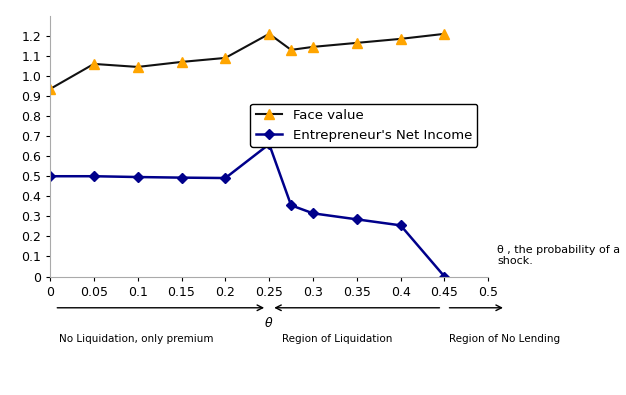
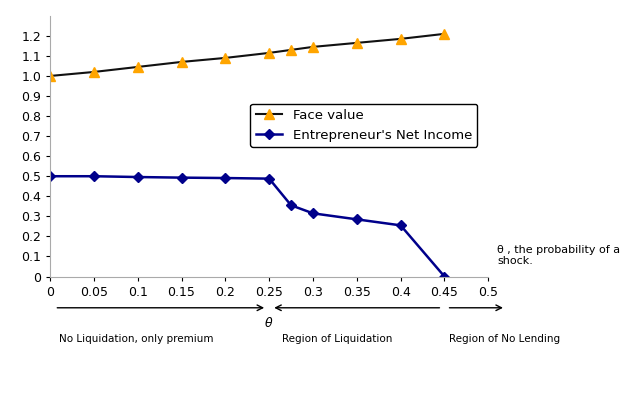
Face value/0: 0.935 -> 1.000
Face value/0.05: 1.060 -> 1.020
Face value/0.25: 1.210 -> 1.115
Entrepreneur's Net Income/0.25: 0.660 -> 0.488
